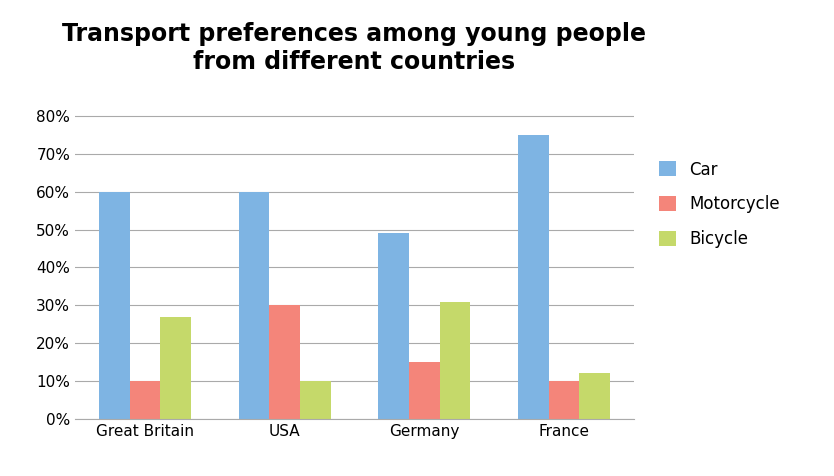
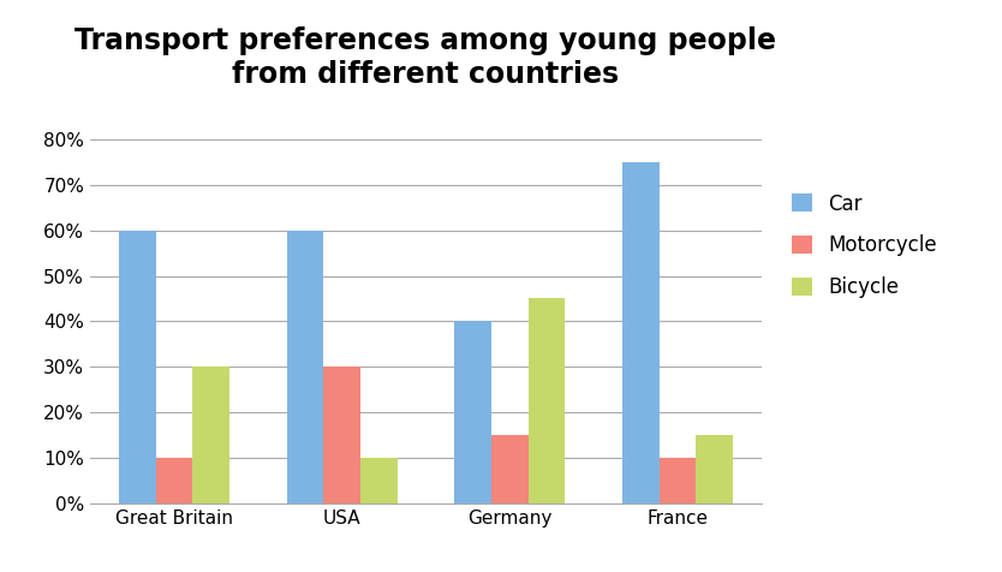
Bicycle/Great Britain: 27% -> 30%
Car/Germany: 49% -> 40%
Bicycle/Germany: 31% -> 45%
Bicycle/France: 12% -> 15%
